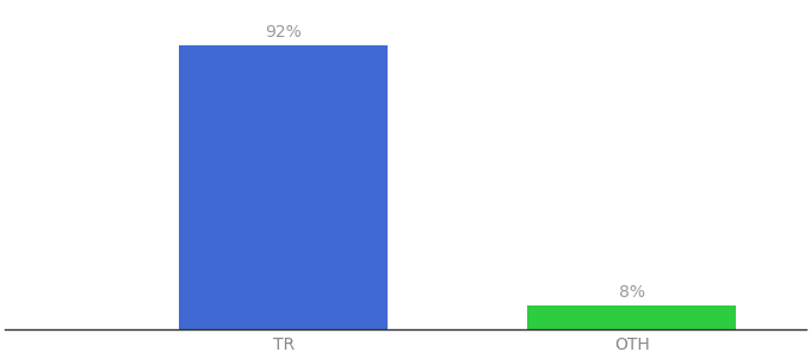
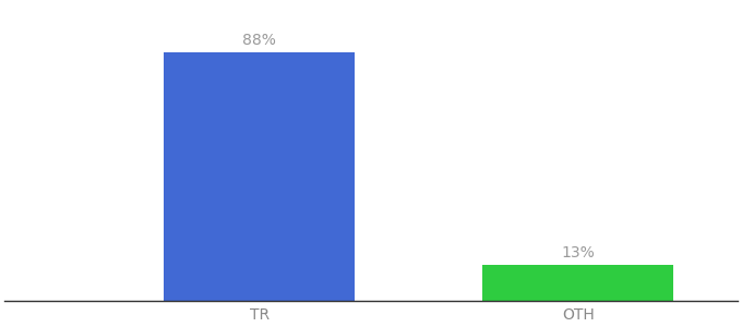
TR: 92% -> 88%
OTH: 8% -> 13%
